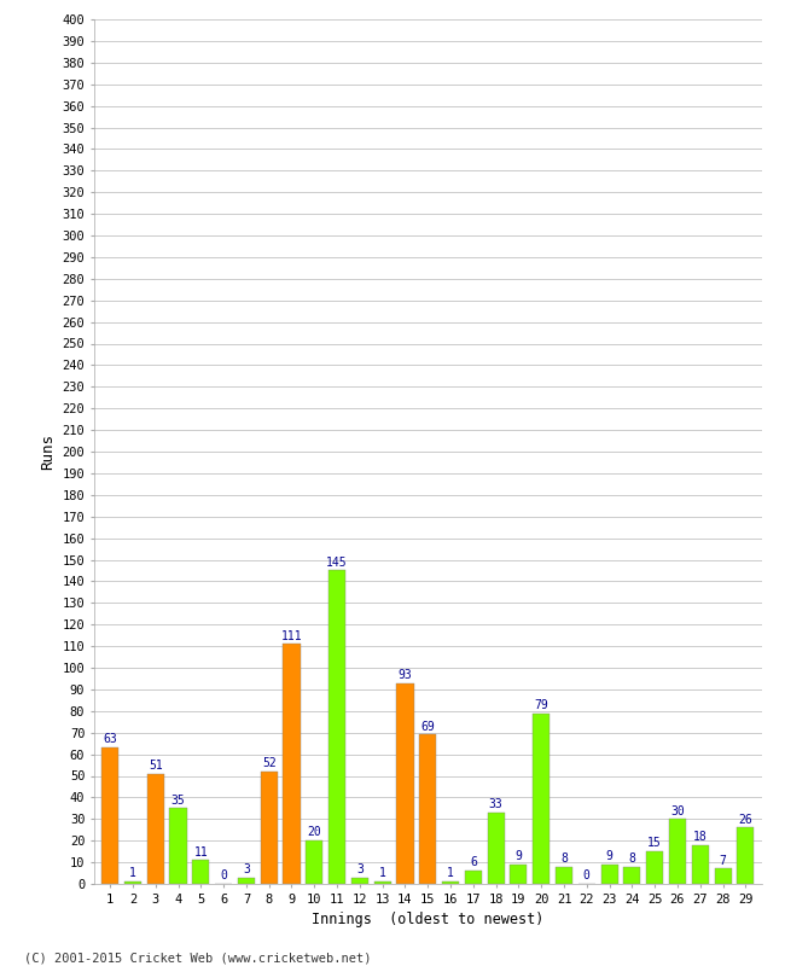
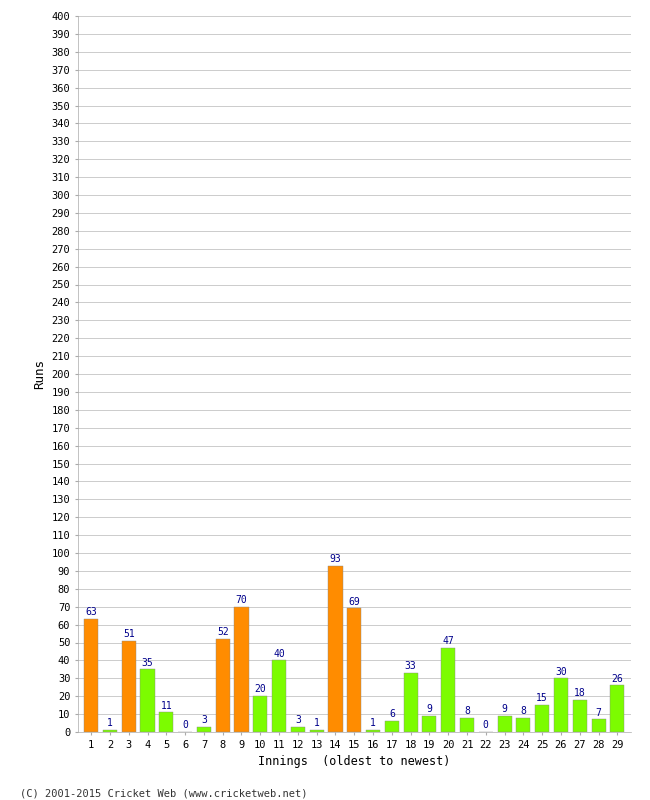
9: 111 -> 70
11: 145 -> 40
20: 79 -> 47
